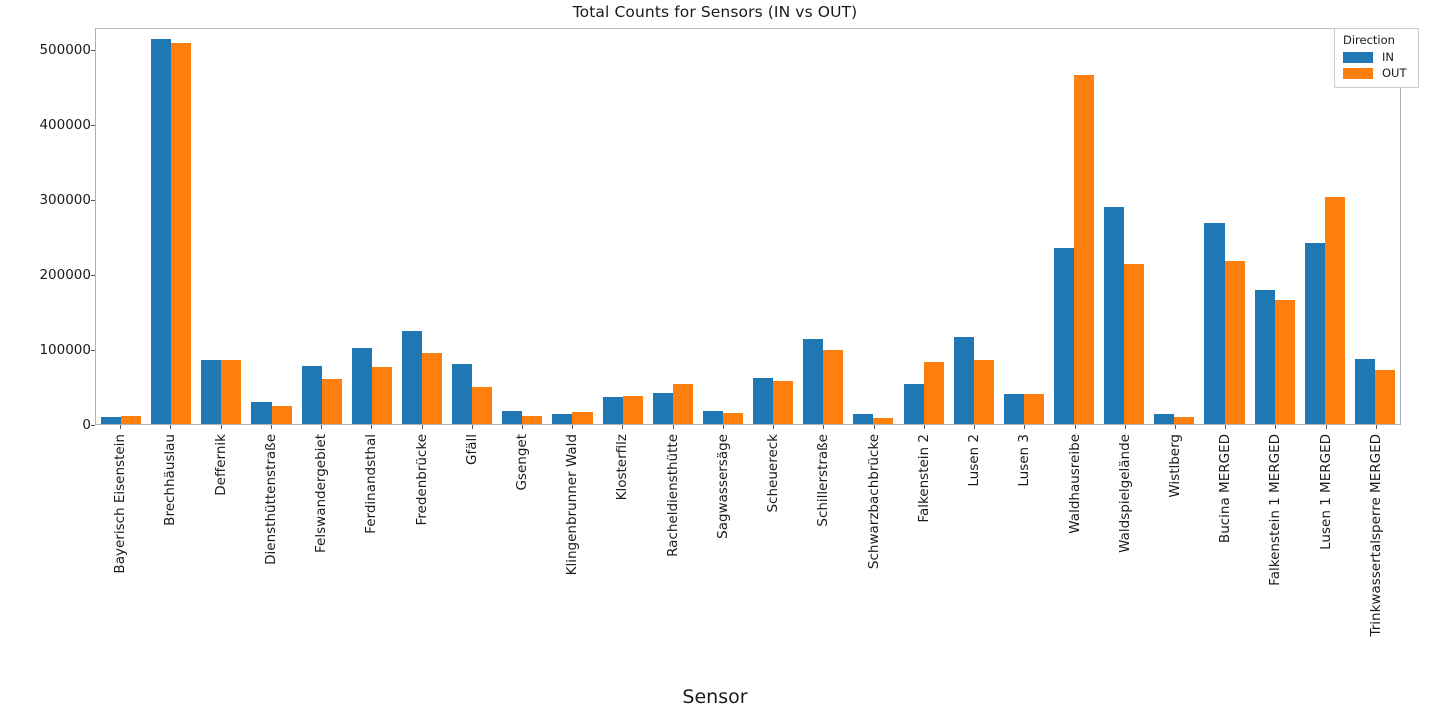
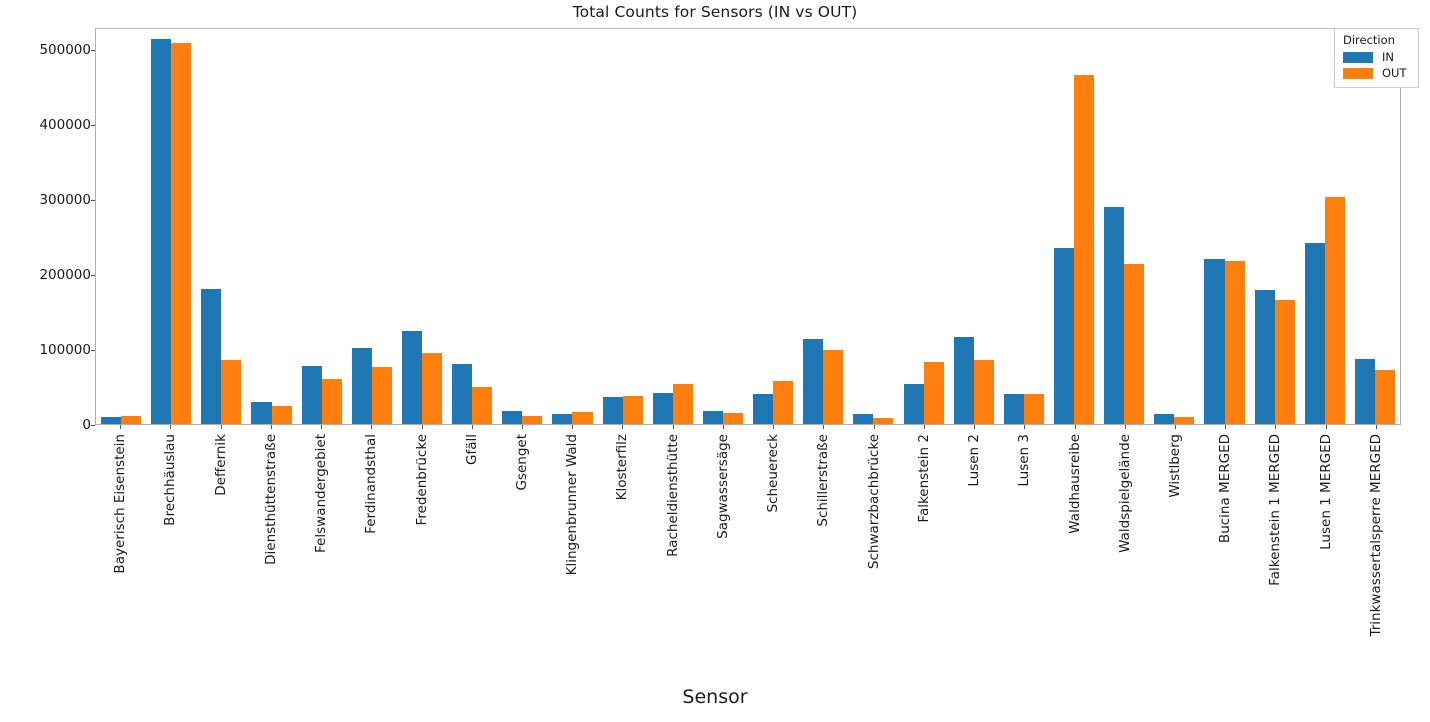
IN/Deffernik: 90000 -> 180000
IN/Scheuereck: 60000 -> 40000
IN/Bucina MERGED: 270000 -> 220000
